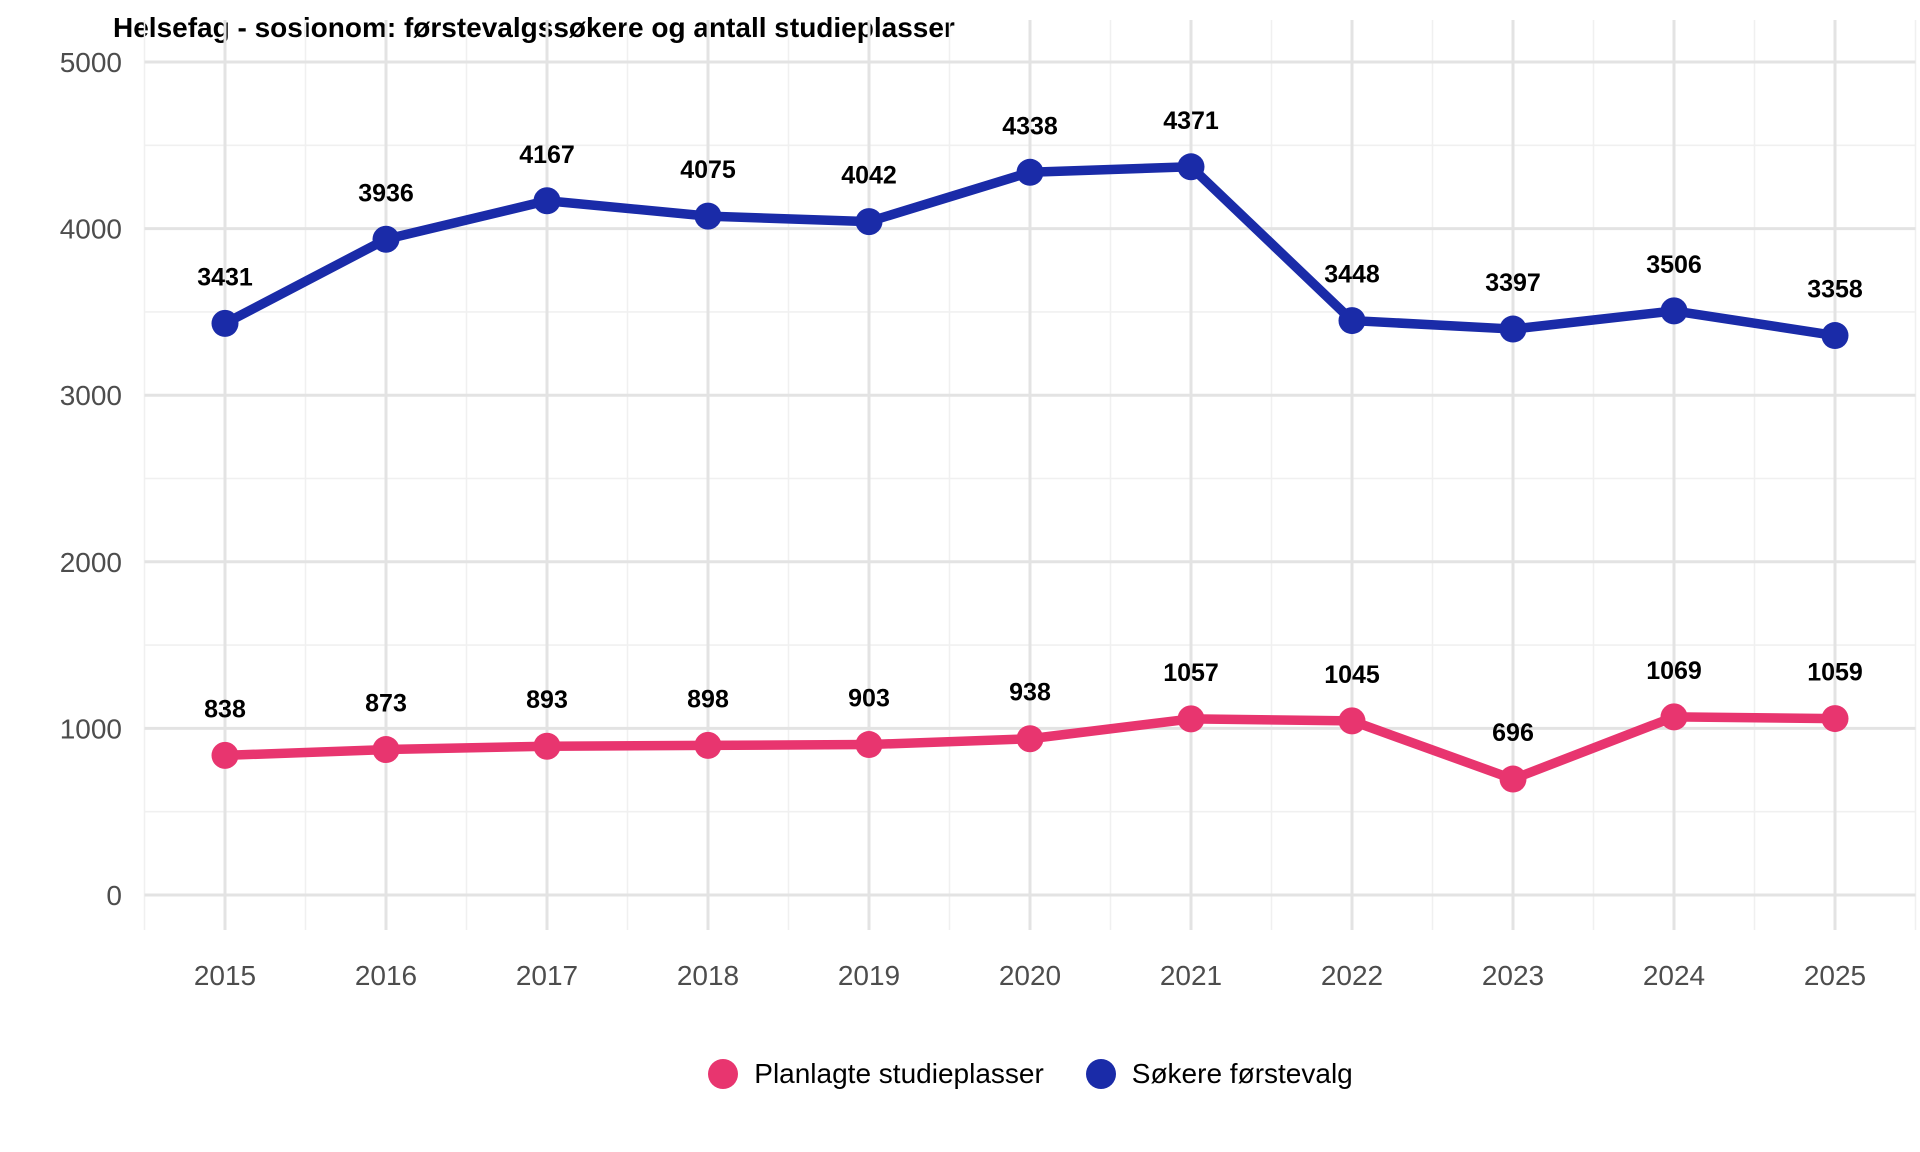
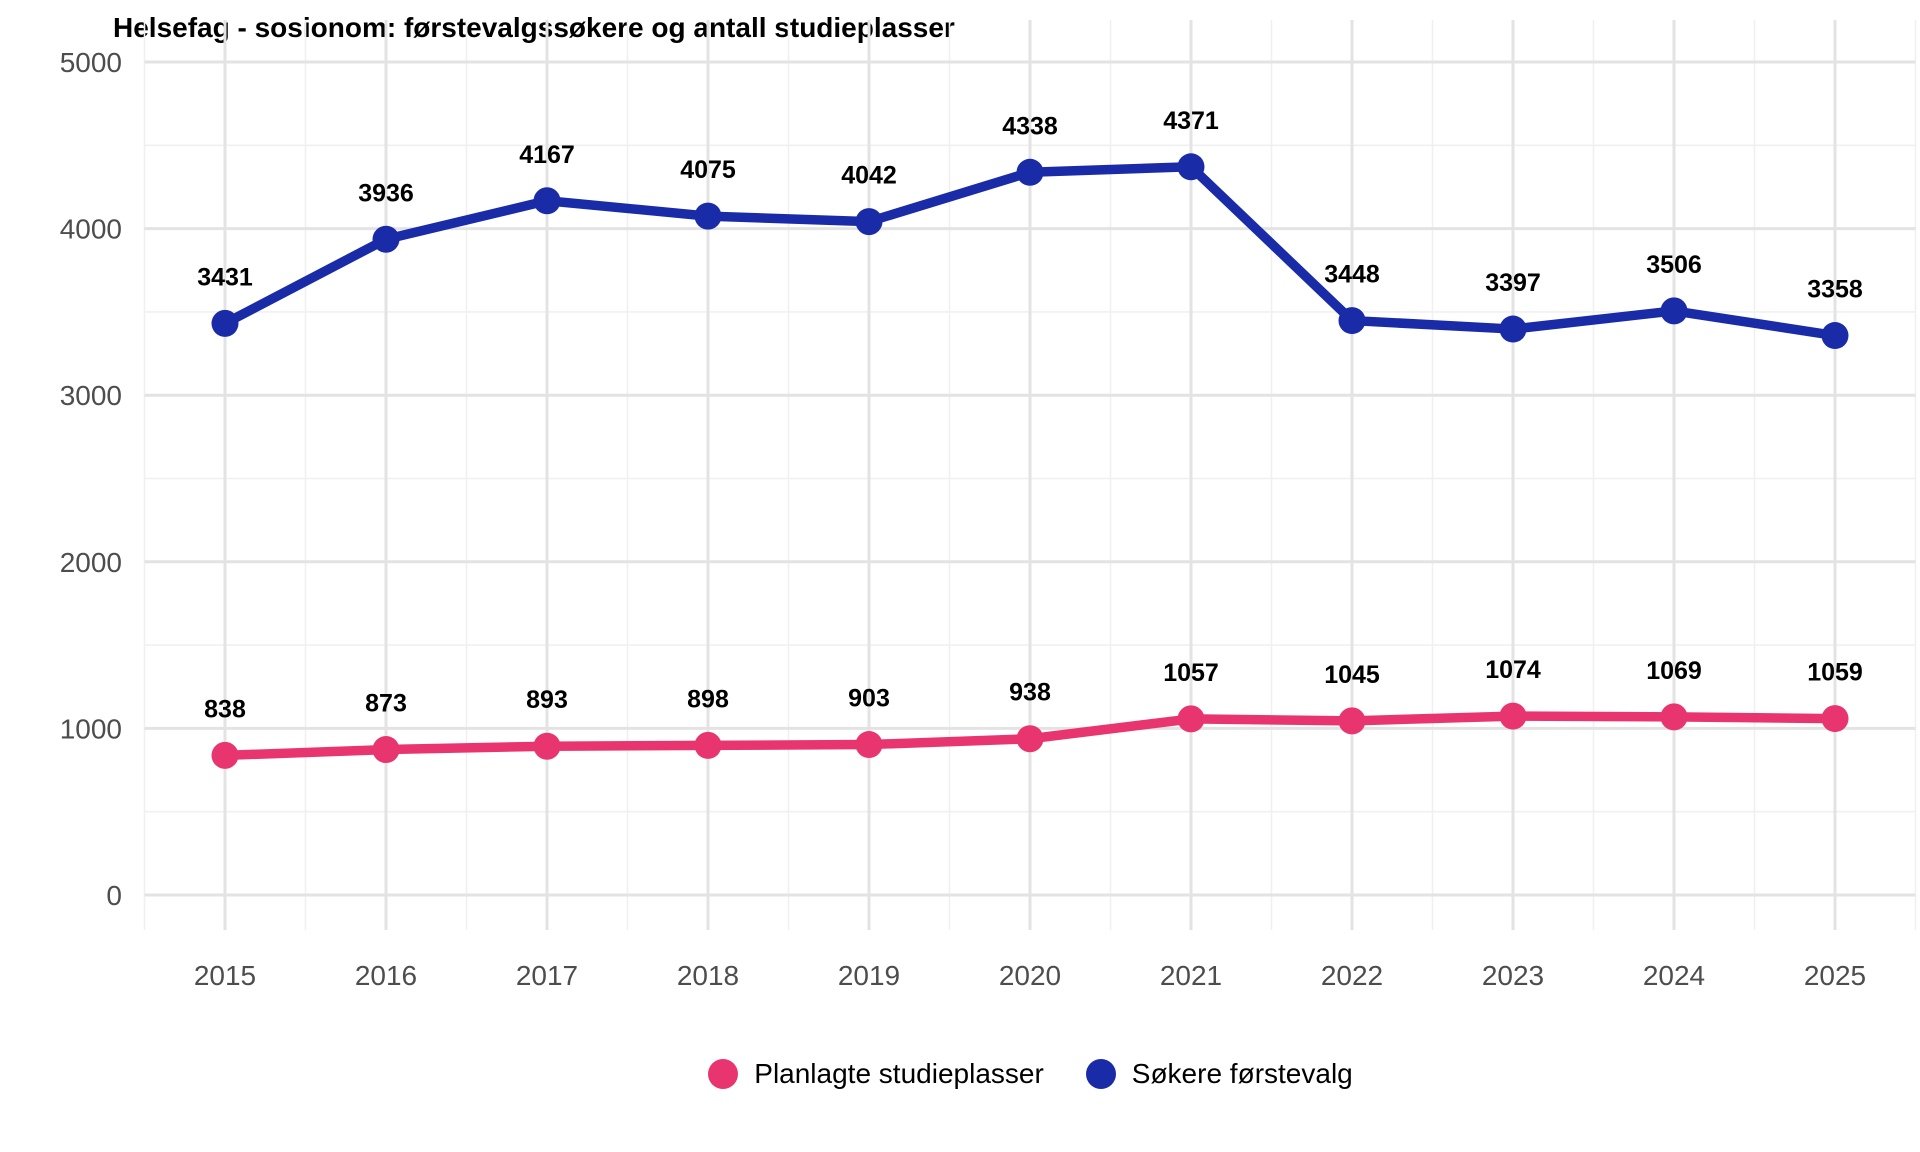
Planlagte studieplasser/2023: 696 -> 1074
